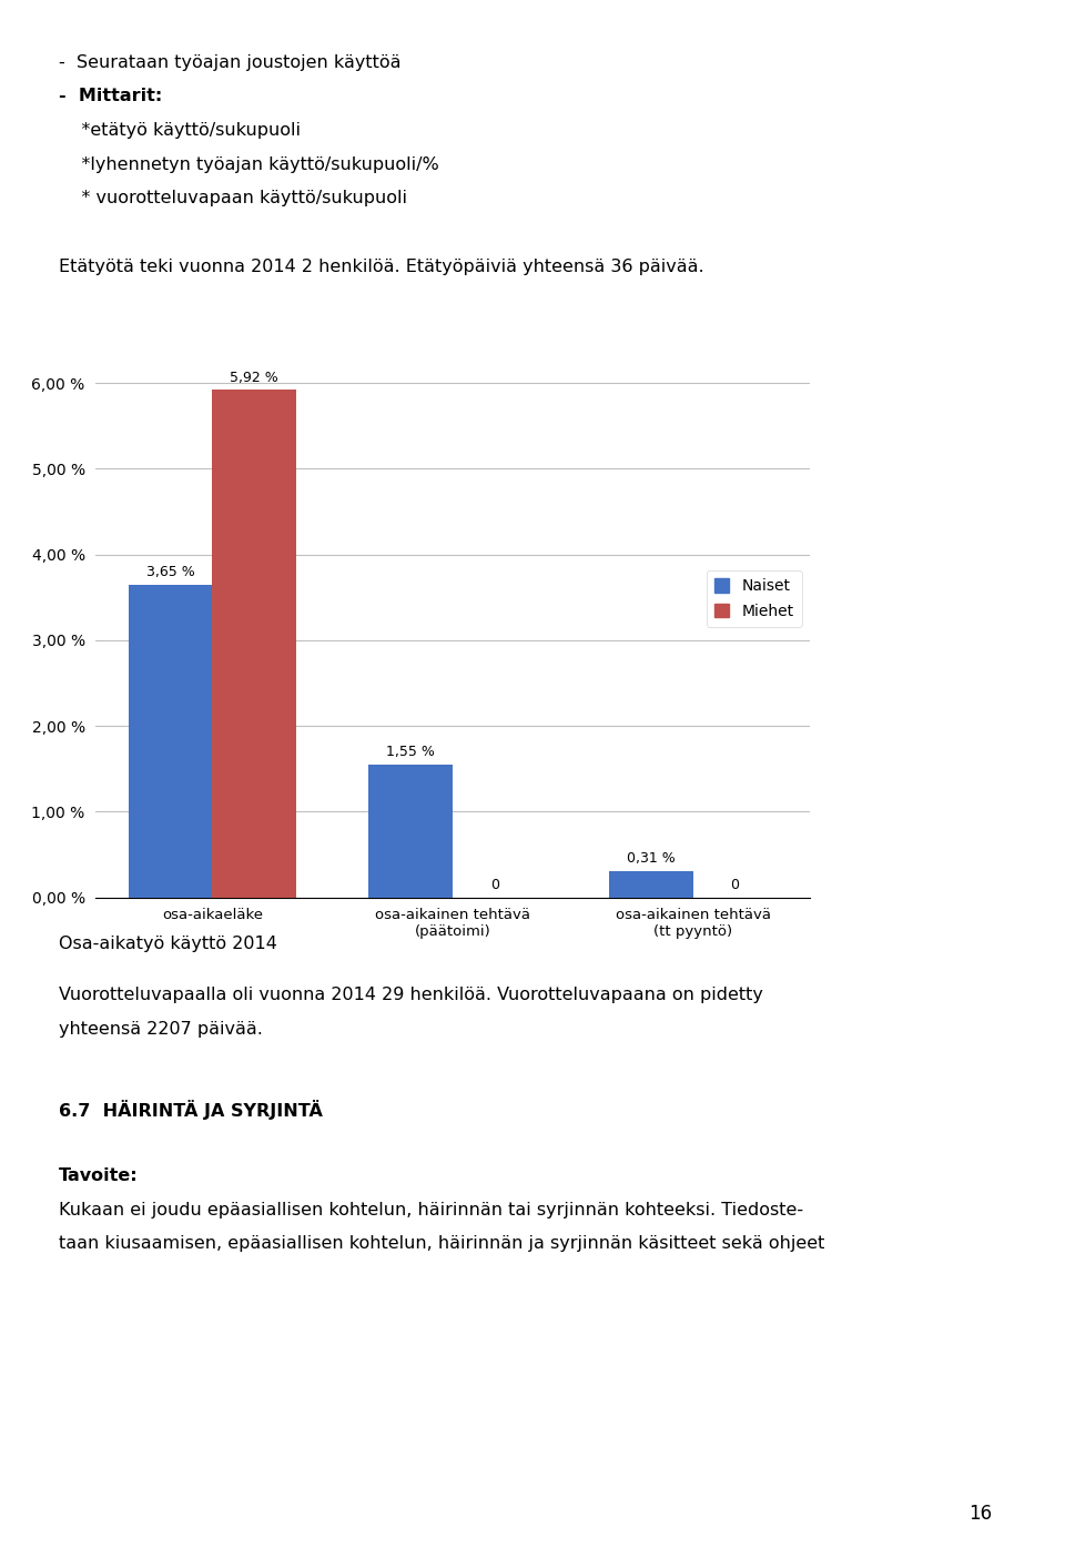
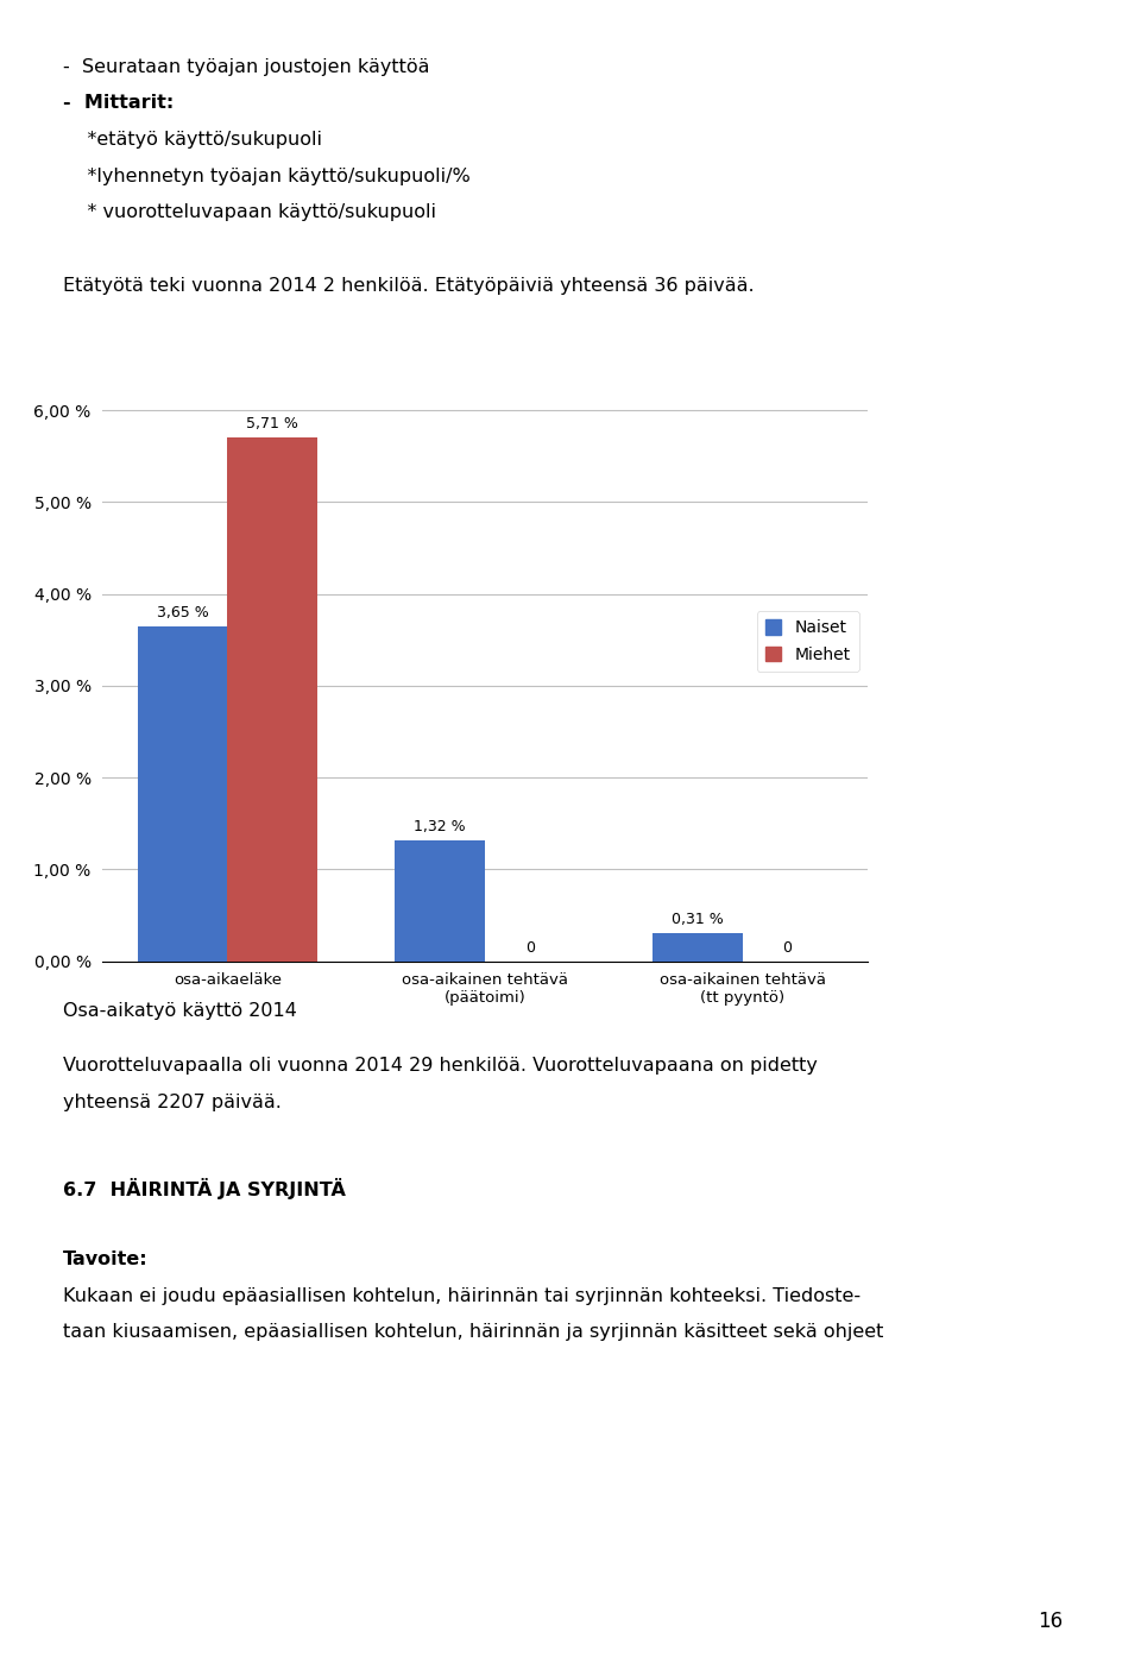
Miehet/osa-aikaeläke: 5,92 -> 5,71
Naiset/osa-aikainen tehtävä (päätoimi): 1,55 -> 1,32
